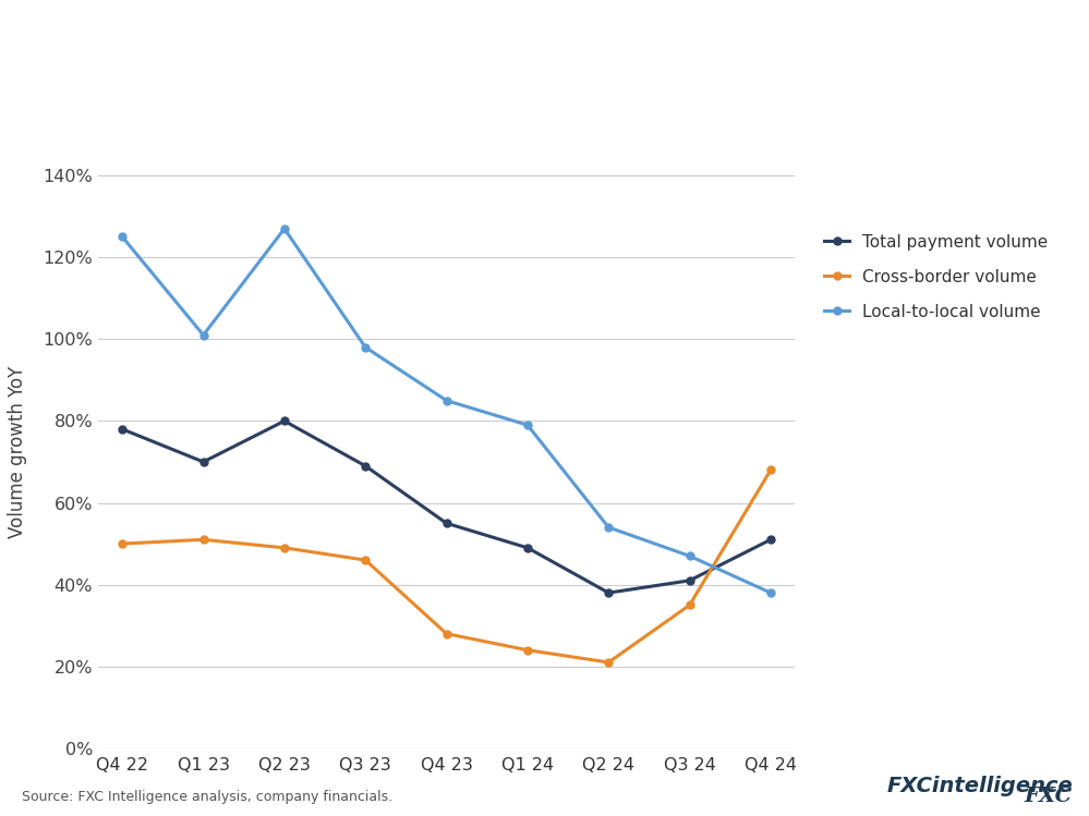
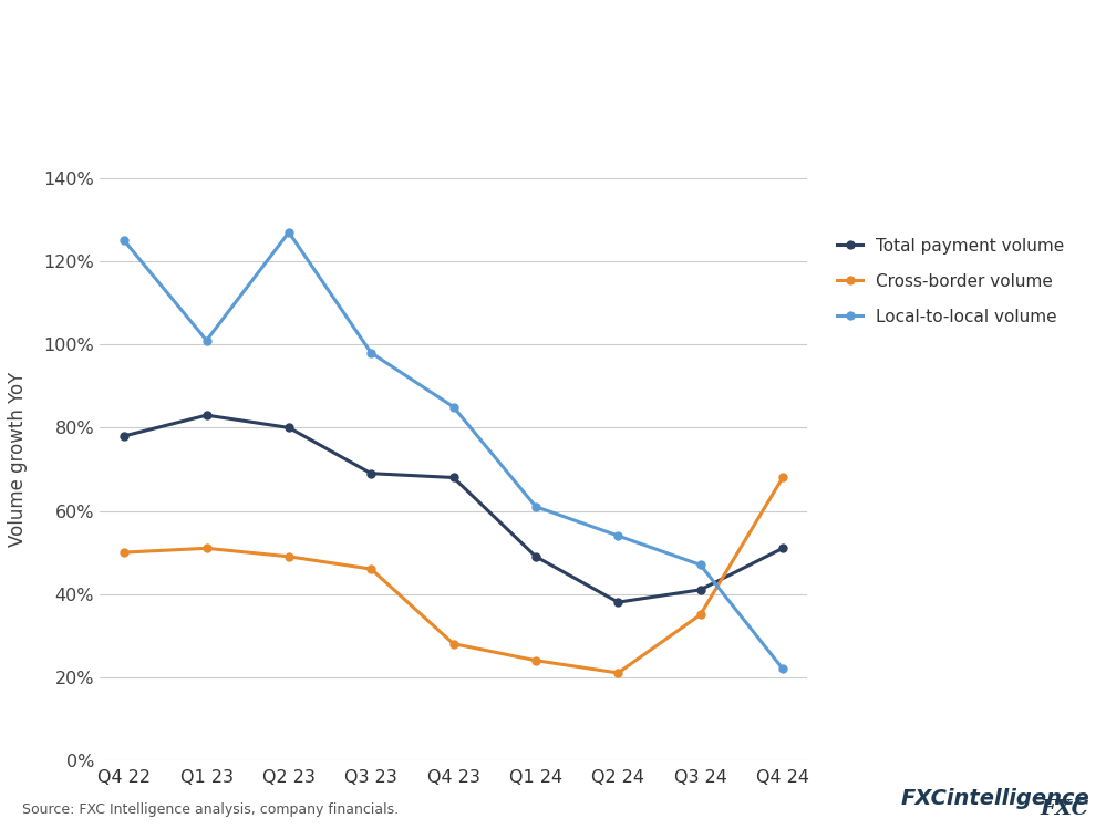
Total payment volume/Q1 23: 70% -> 83%
Total payment volume/Q4 23: 55% -> 68%
Local-to-local volume/Q1 24: 79% -> 61%
Local-to-local volume/Q4 24: 38% -> 22%
